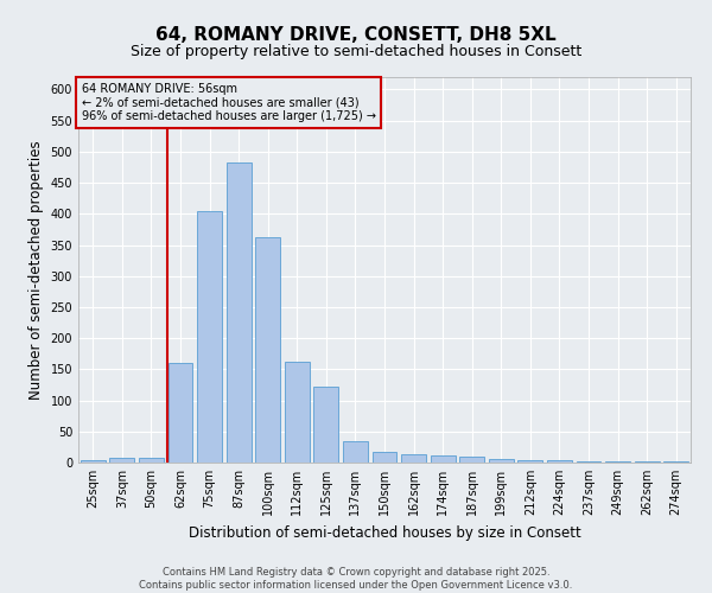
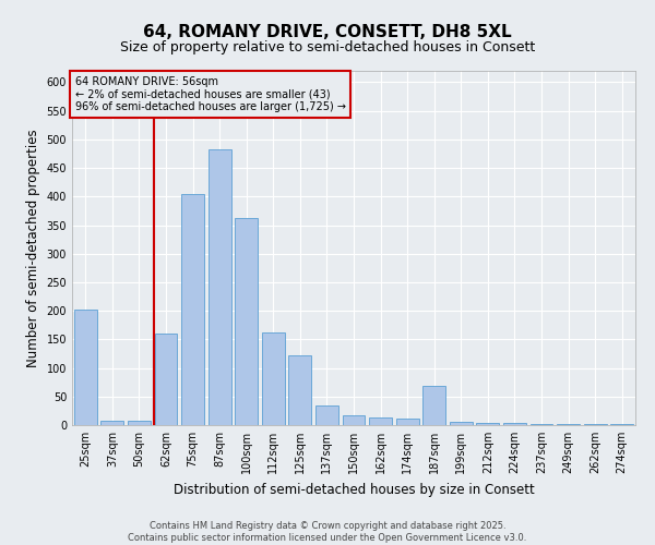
25sqm: 4 -> 202
187sqm: 10 -> 68
